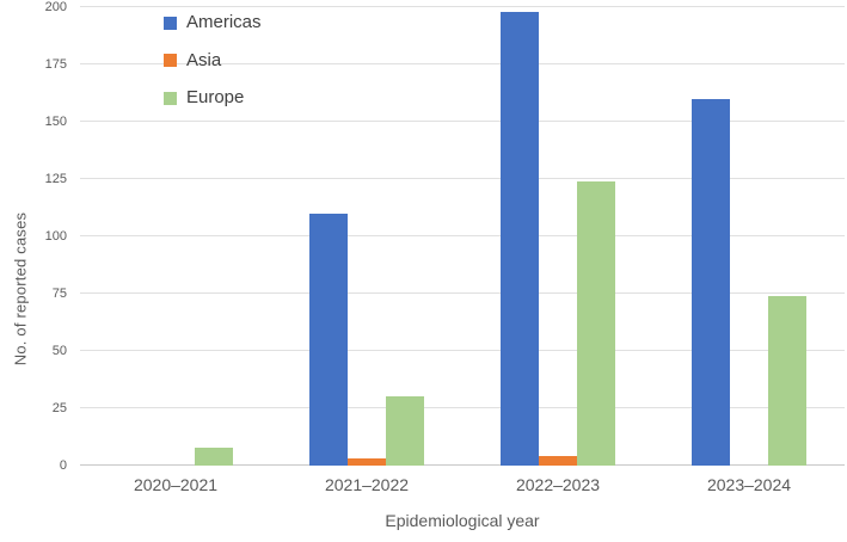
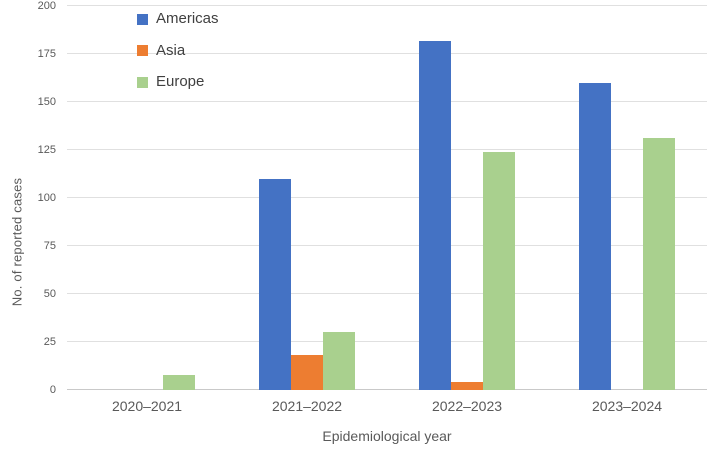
Asia/2021–2022: 3 -> 18
Americas/2022–2023: 198 -> 182
Europe/2023–2024: 74 -> 131
